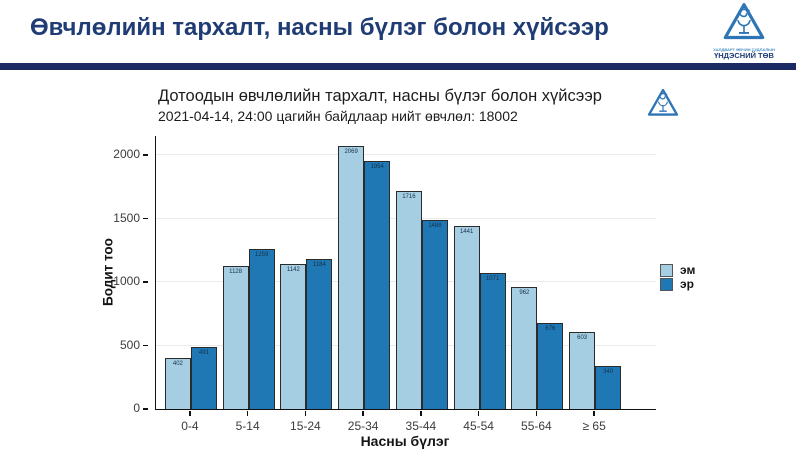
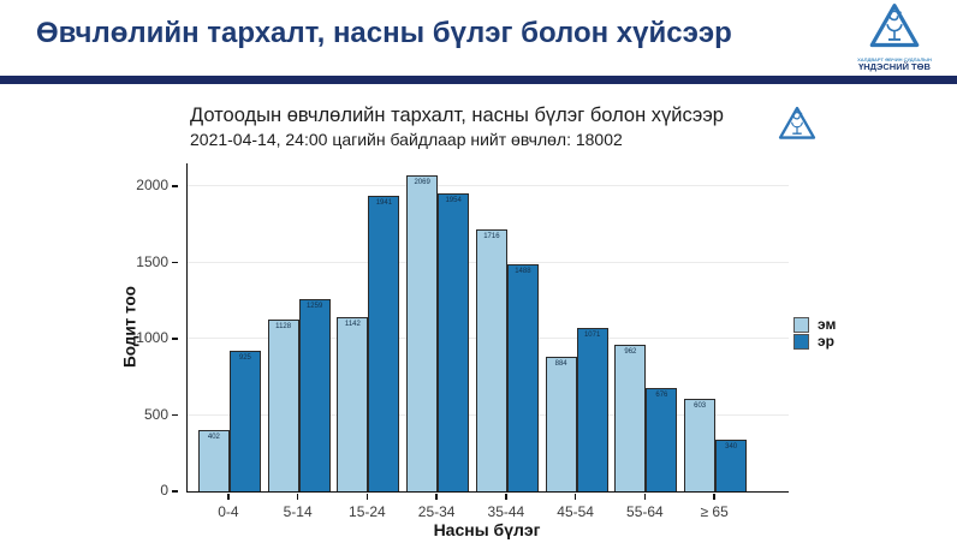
эр/0-4: 491 -> 925
эр/15-24: 1184 -> 1941
эм/45-54: 1441 -> 884
